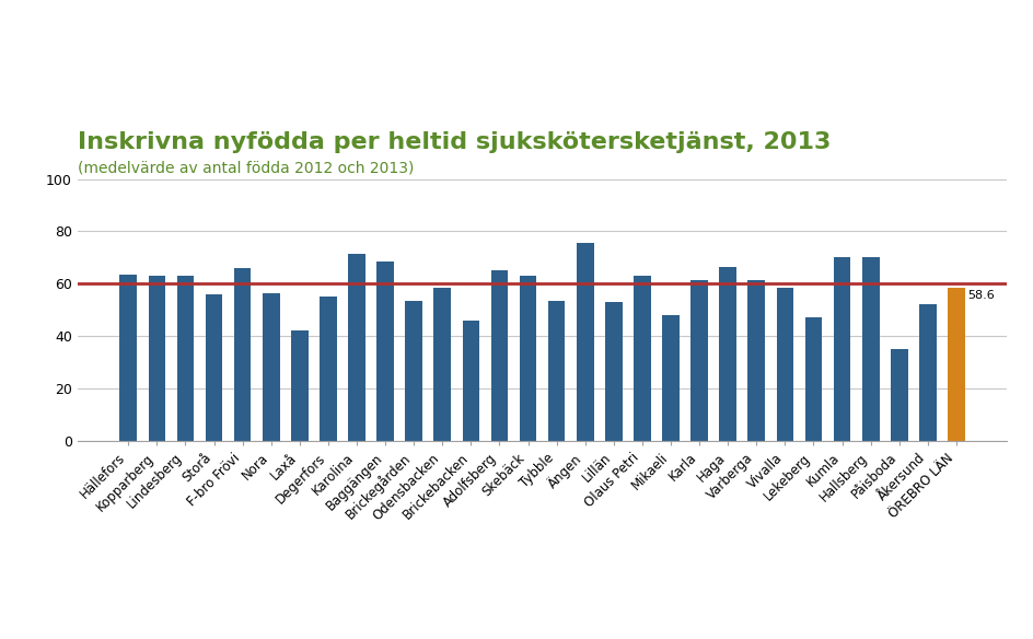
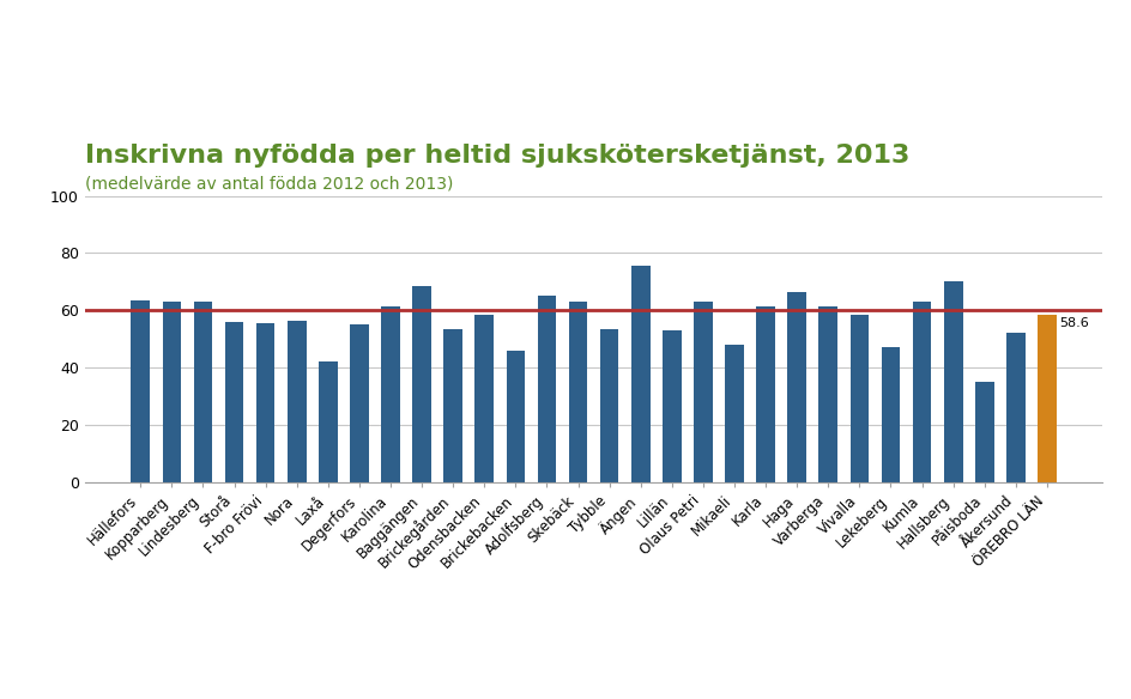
F-bro Frövi: 66.0 -> 55.5
Karolina: 71.5 -> 61.5
Kumla: 70.0 -> 63.0
